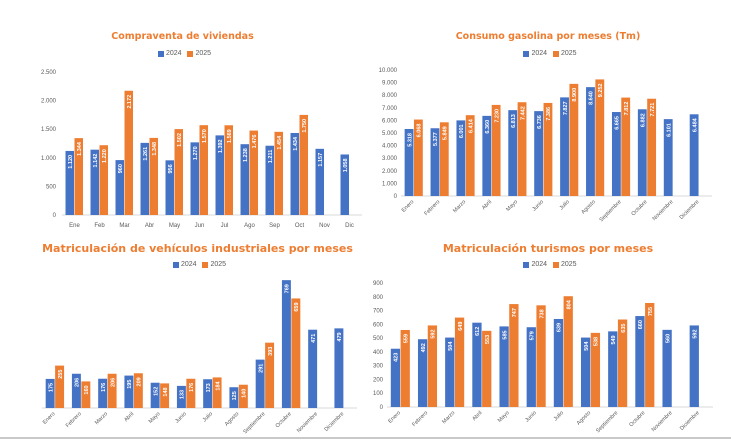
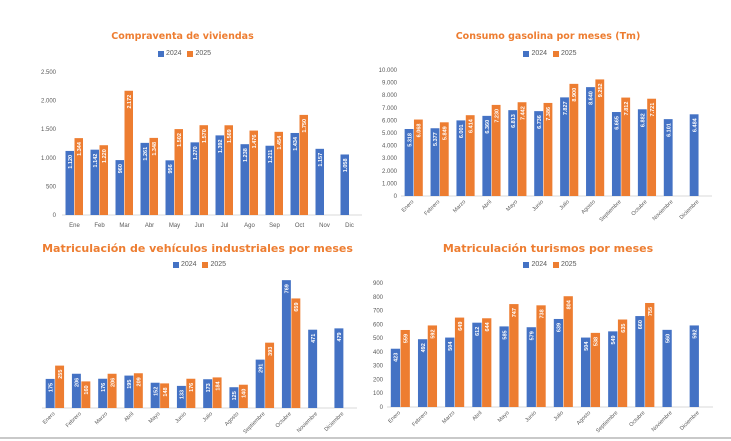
Matriculación turismos por meses/2025/Abril: 553 -> 644
